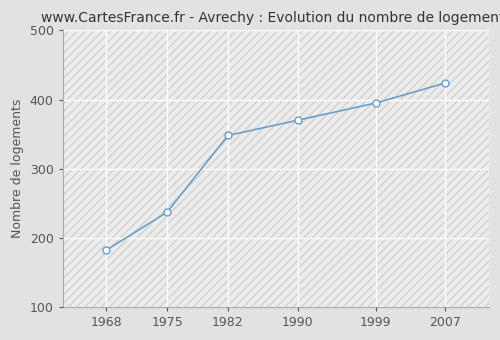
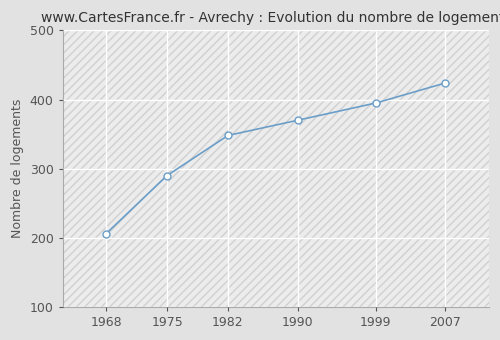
1968: 182 -> 206
1975: 237 -> 290
